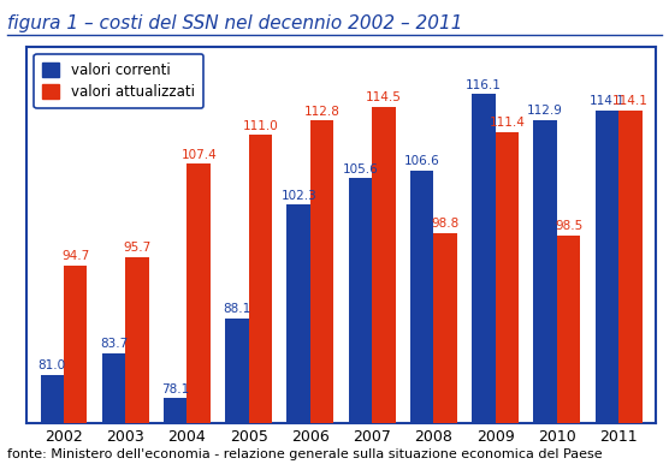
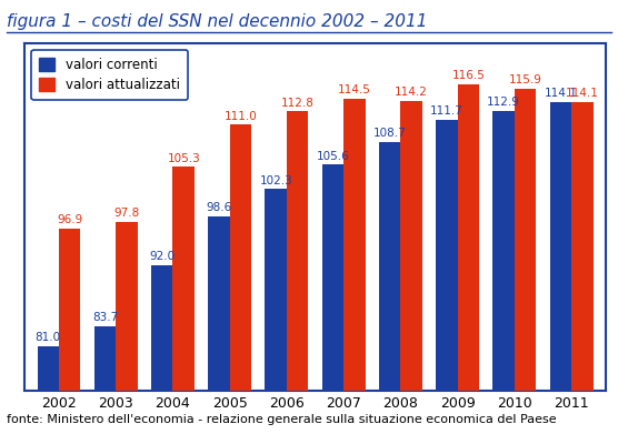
valori attualizzati/2002: 94.7 -> 96.9
valori attualizzati/2003: 95.7 -> 97.8
valori correnti/2004: 78.1 -> 92.0
valori attualizzati/2004: 107.4 -> 105.3
valori correnti/2005: 88.1 -> 98.6
valori correnti/2008: 106.6 -> 108.7
valori attualizzati/2008: 98.8 -> 114.2
valori correnti/2009: 116.1 -> 111.7
valori attualizzati/2009: 111.4 -> 116.5
valori attualizzati/2010: 98.5 -> 115.9
